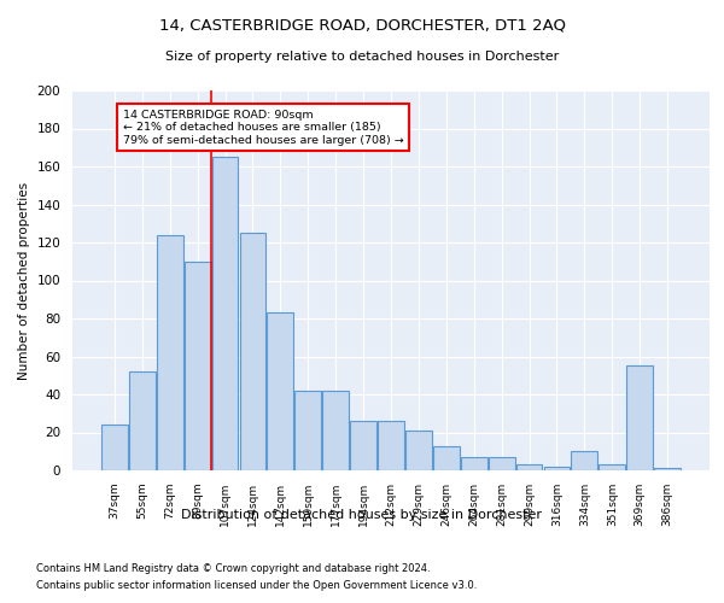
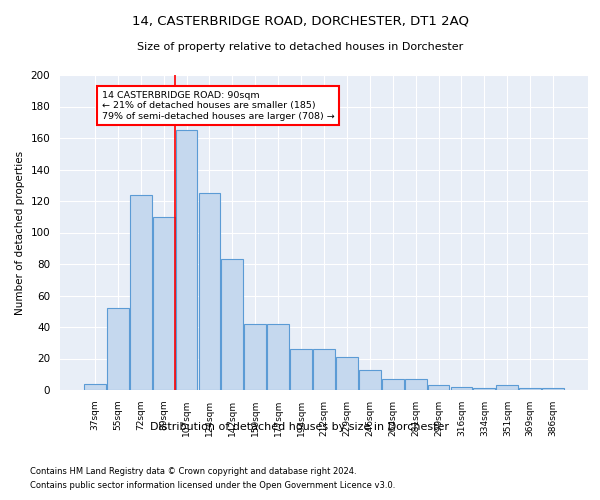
37sqm: 24 -> 4
334sqm: 10 -> 1
369sqm: 55 -> 1
